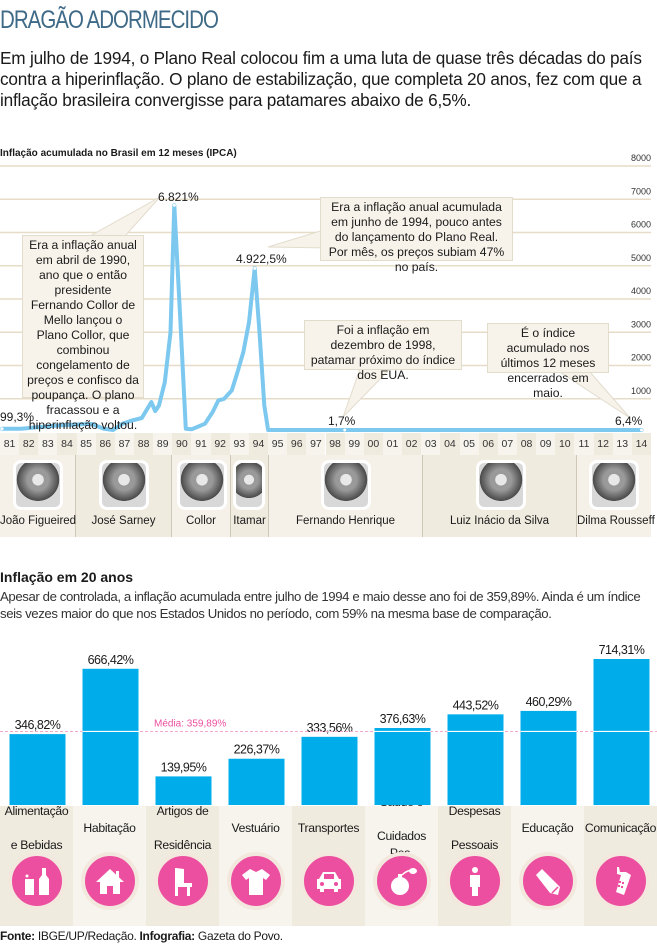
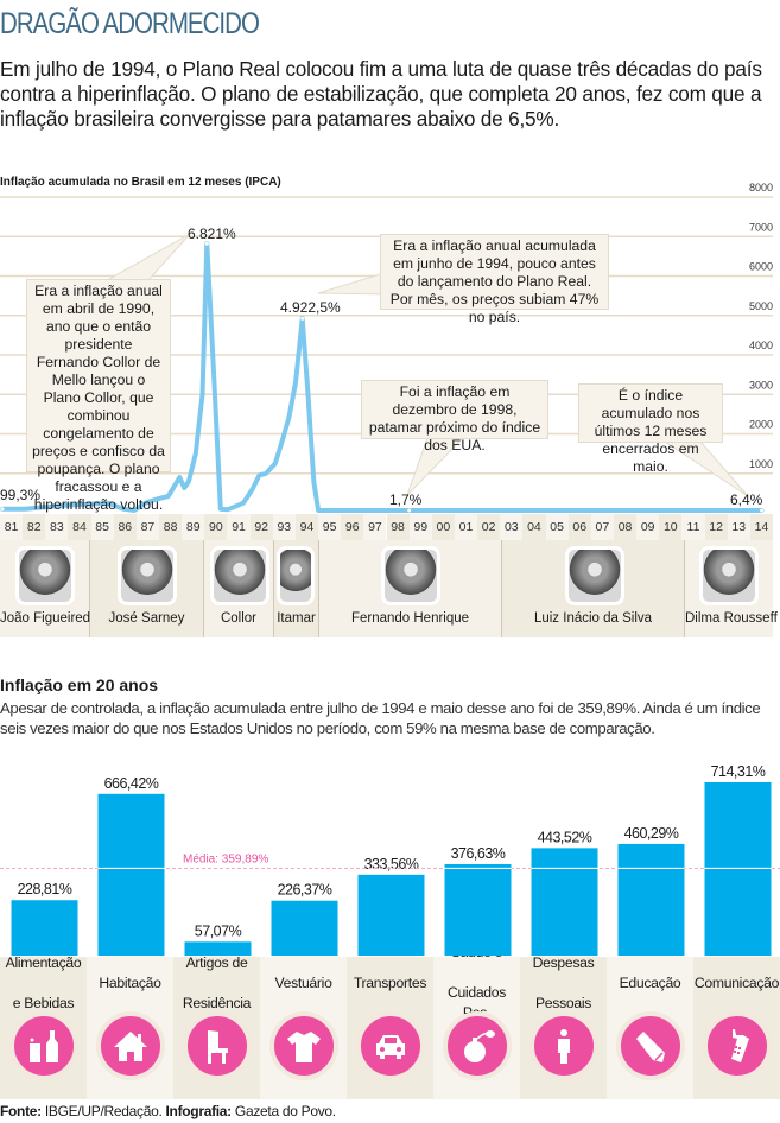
Inflação em 20 anos/Alimentação e Bebidas: 346,82% -> 228,81%
Inflação em 20 anos/Artigos de Residência: 139,95% -> 57,07%
